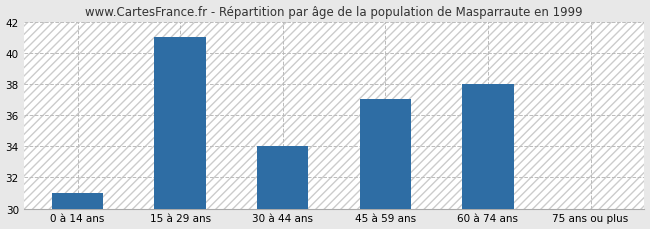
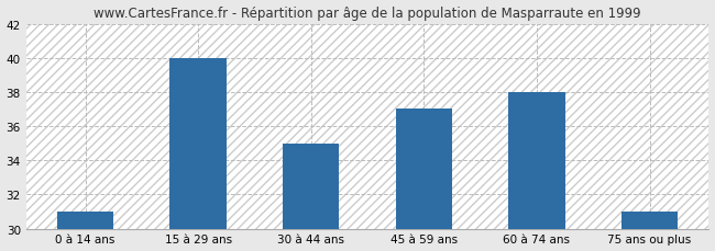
15 à 29 ans: 41 -> 40
30 à 44 ans: 34 -> 35
75 ans ou plus: 30 -> 31
